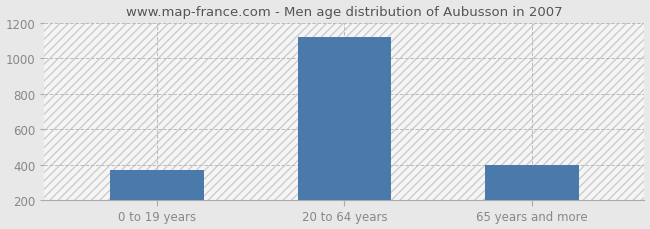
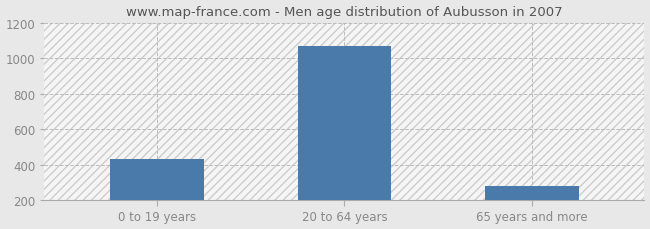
0 to 19 years: 370 -> 430
20 to 64 years: 1120 -> 1070
65 years and more: 400 -> 280
